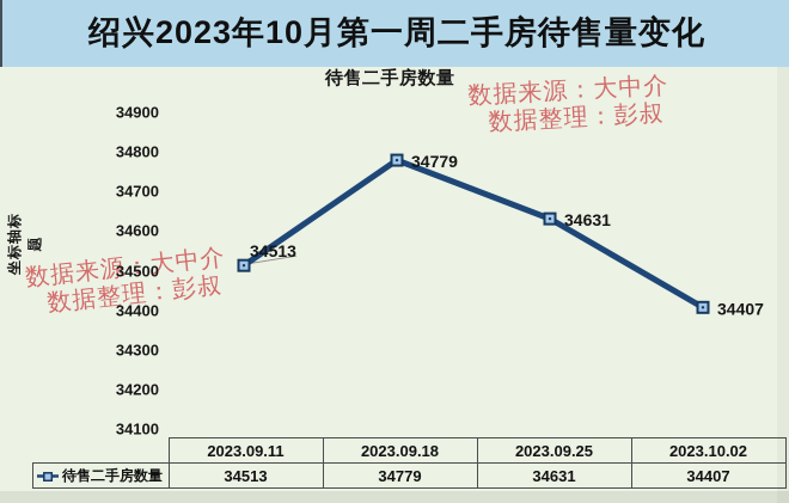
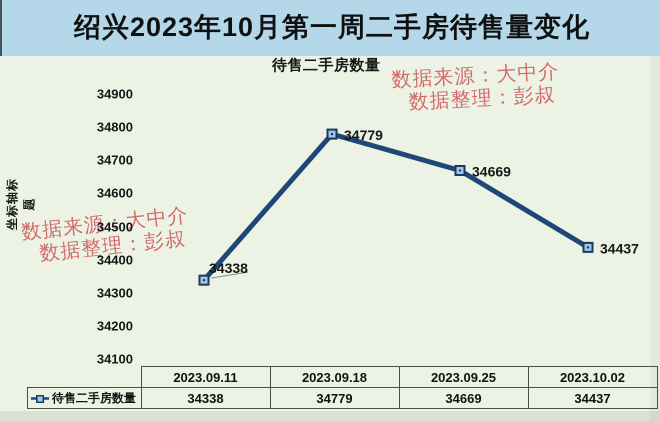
2023.09.11: 34513 -> 34338
2023.09.25: 34631 -> 34669
2023.10.02: 34407 -> 34437
